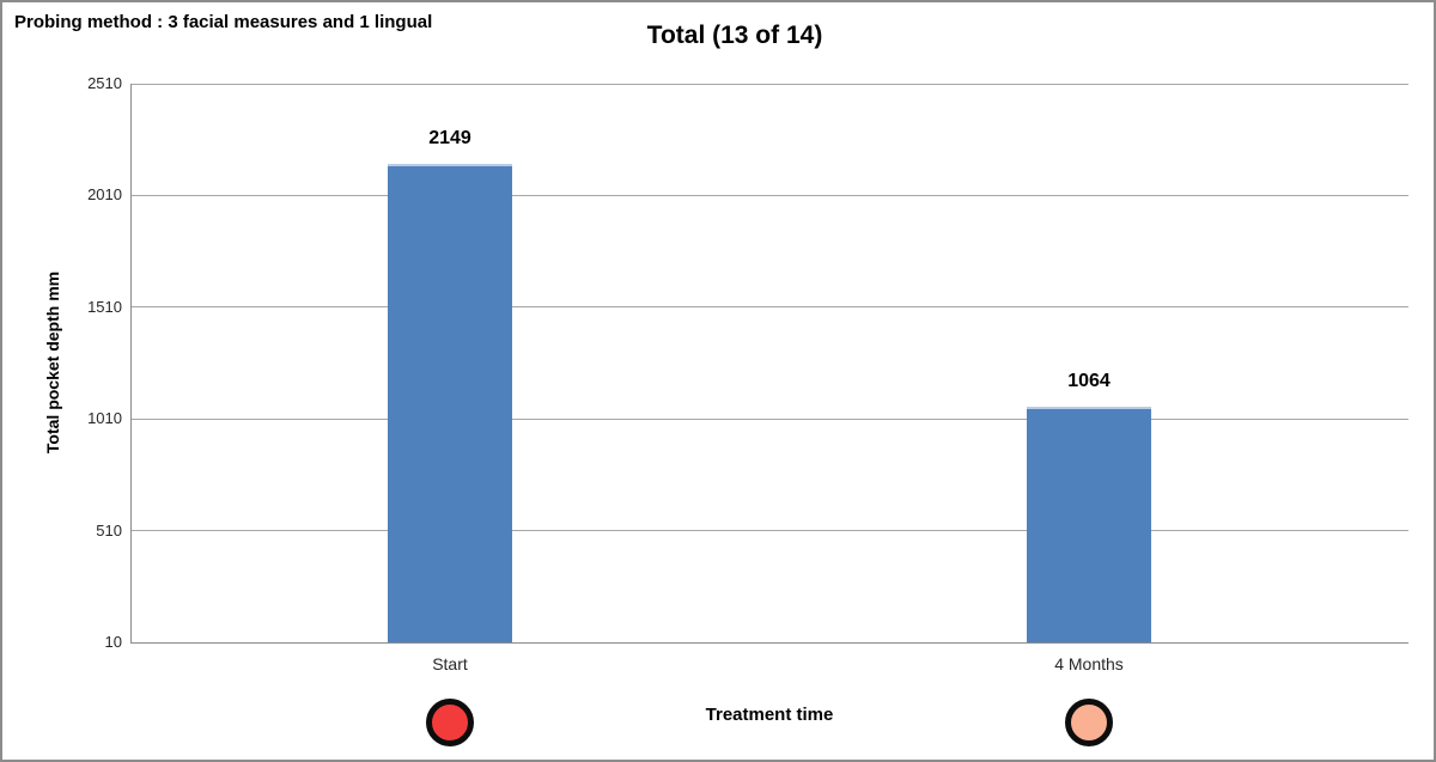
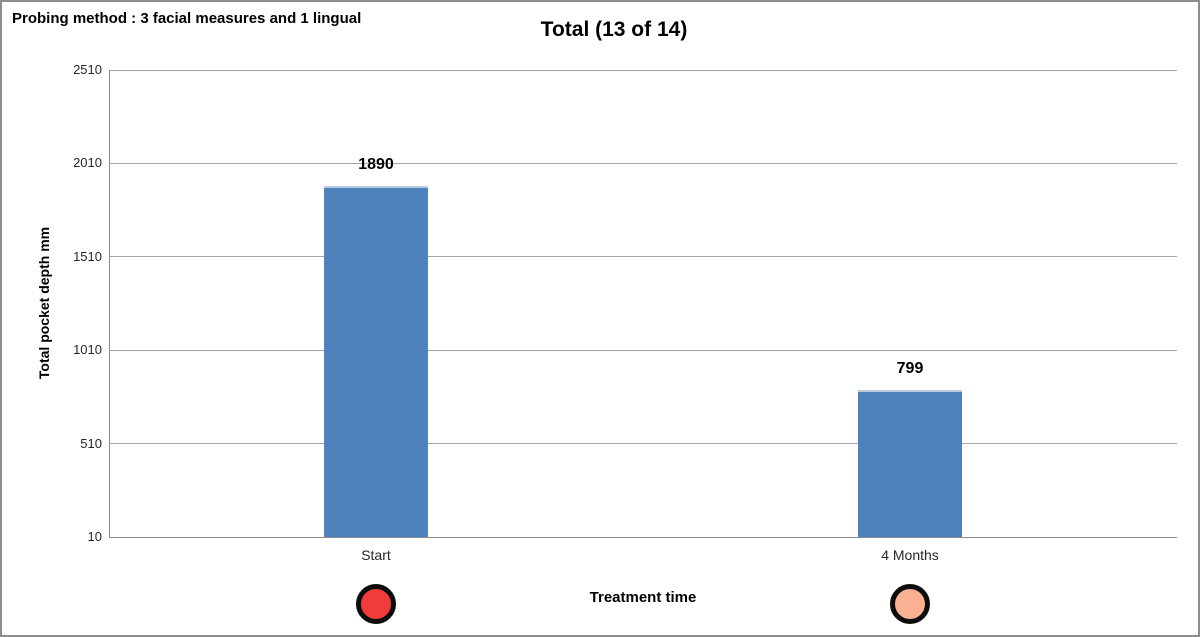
Start: 2149 -> 1890
4 Months: 1064 -> 799
